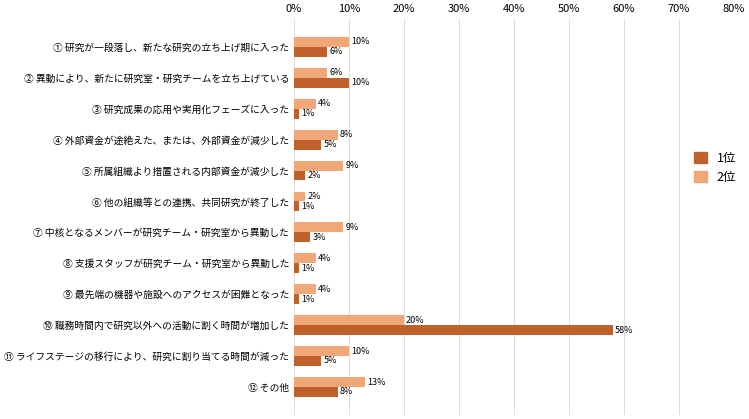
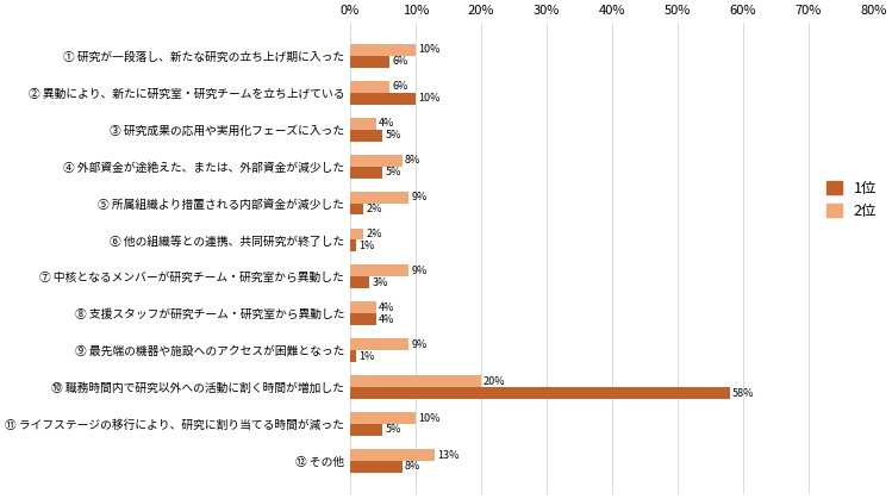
1位/③ 研究成果の応用や実用化フェーズに入った: 1% -> 5%
1位/⑧ 支援スタッフが研究チーム・研究室から異動した: 1% -> 4%
2位/⑨ 最先端の機器や施設へのアクセスが困難となった: 4% -> 9%
